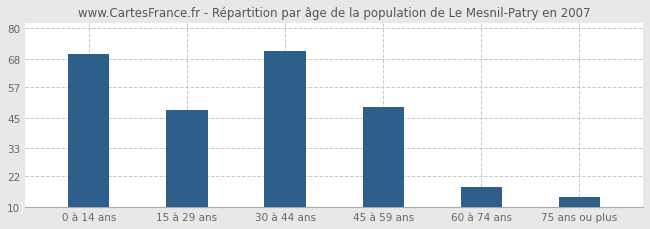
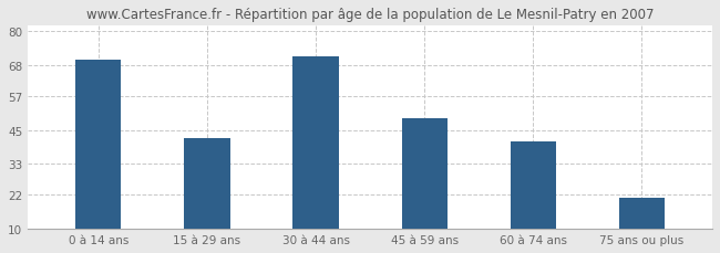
15 à 29 ans: 48 -> 42
60 à 74 ans: 18 -> 41
75 ans ou plus: 14 -> 21
